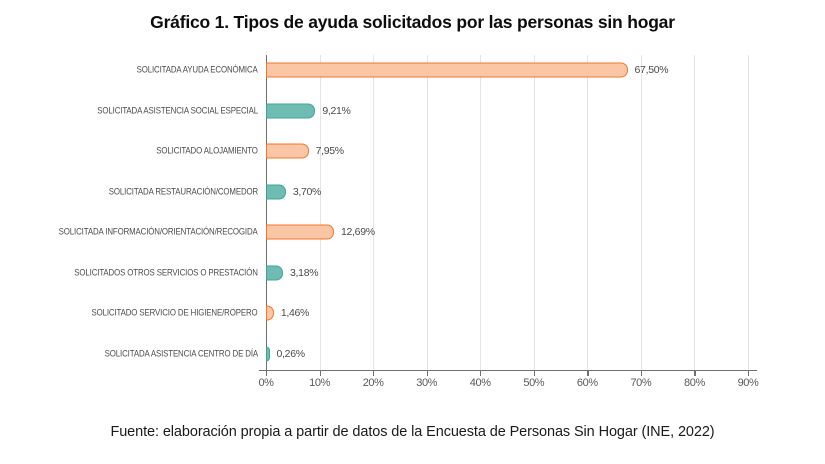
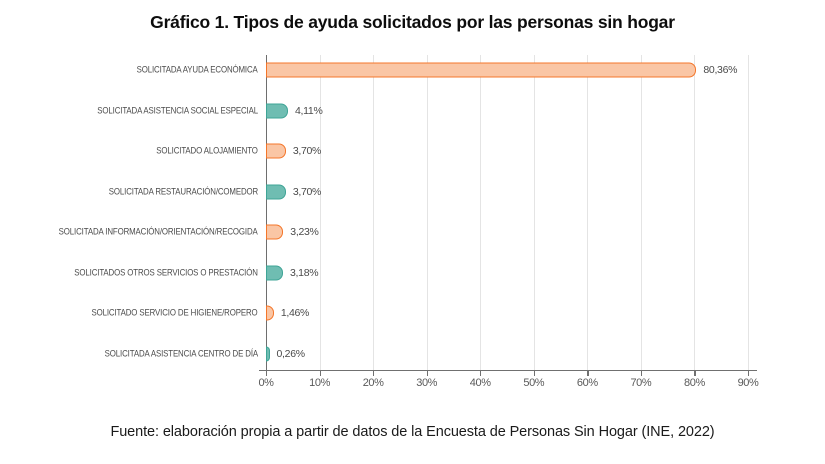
SOLICITADA AYUDA ECONÓMICA: 67,50% -> 80,36%
SOLICITADA ASISTENCIA SOCIAL ESPECIAL: 9,21% -> 4,11%
SOLICITADO ALOJAMIENTO: 7,95% -> 3,70%
SOLICITADA INFORMACIÓN/ORIENTACIÓN/RECOGIDA: 12,69% -> 3,23%
